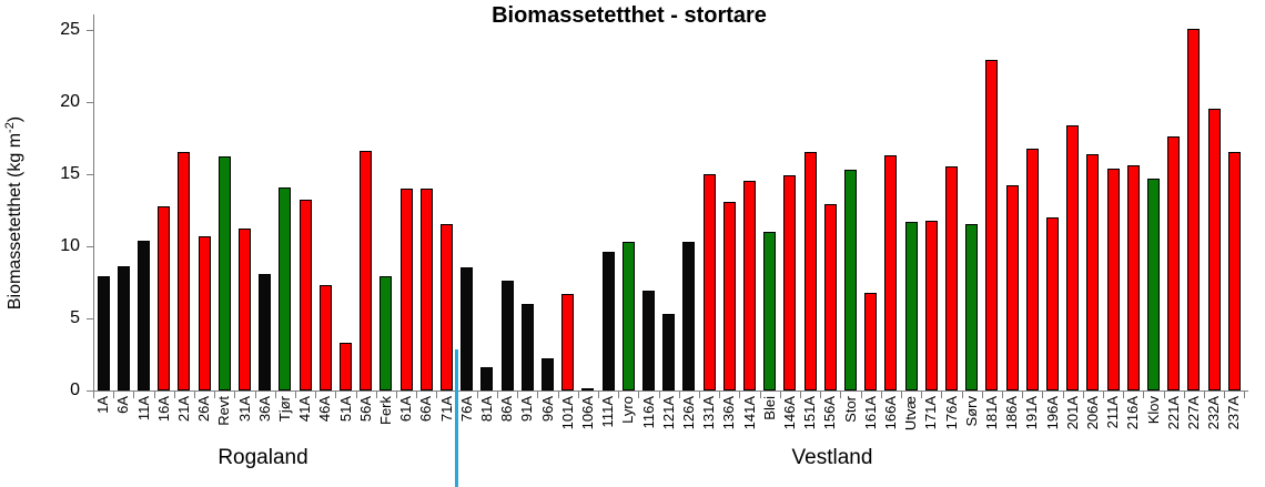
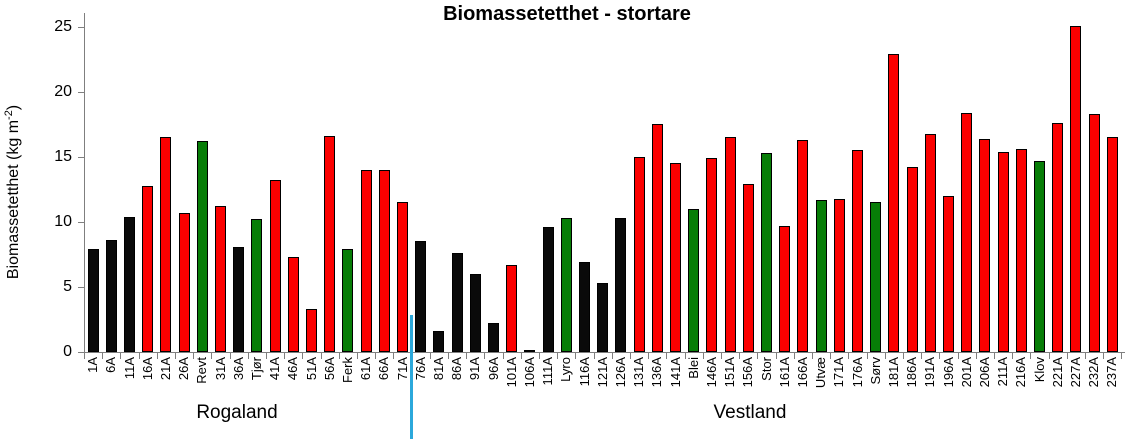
Tjør: 14.1 -> 10.2
136A: 13.1 -> 17.5
161A: 6.8 -> 9.7
232A: 19.5 -> 18.3
